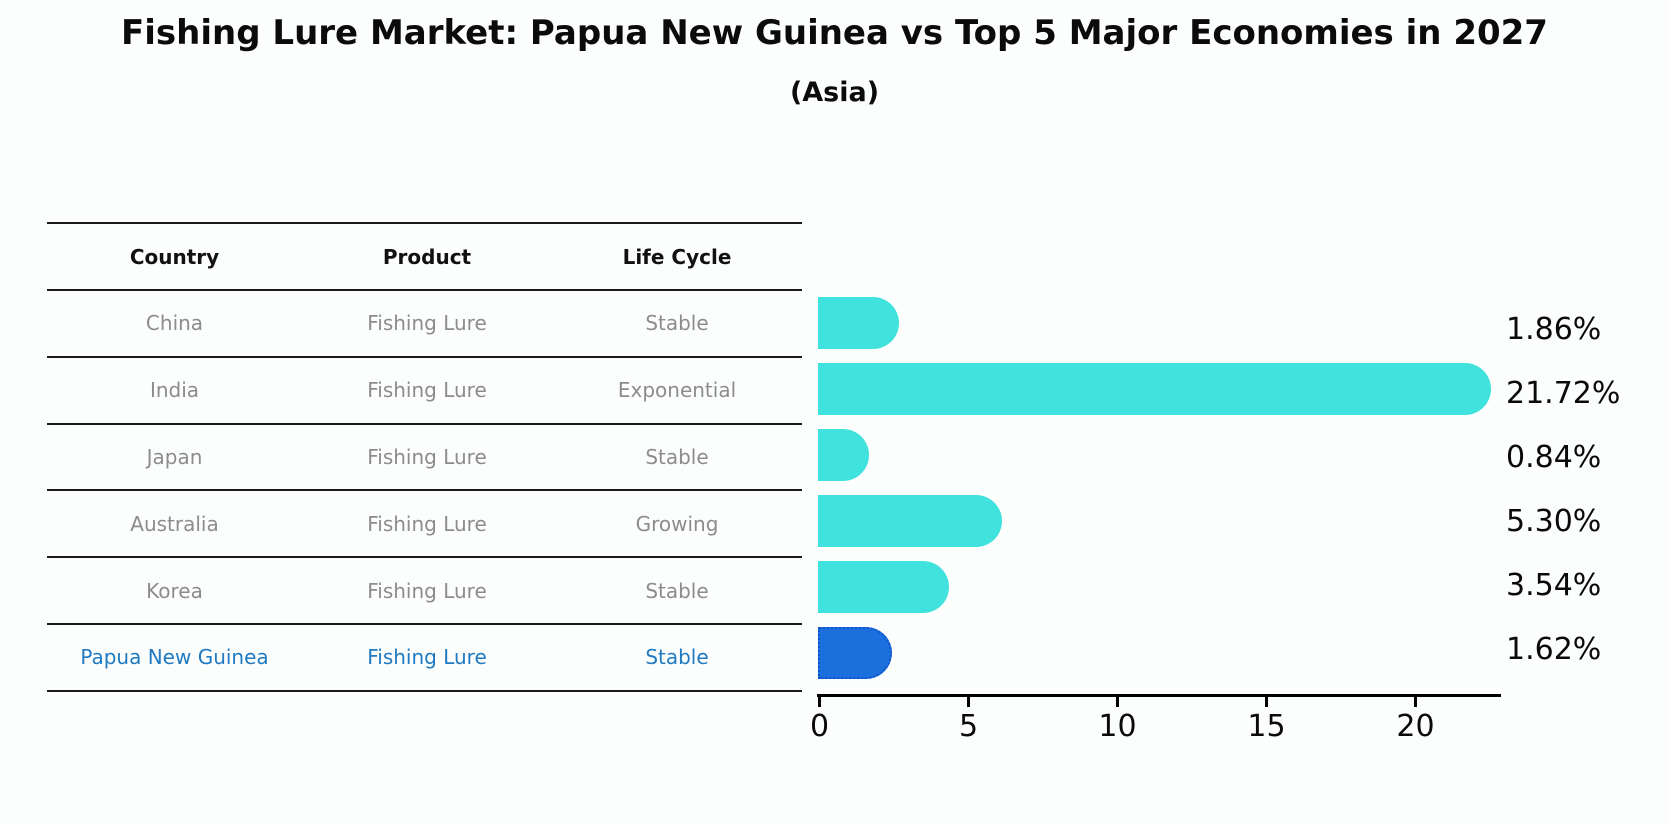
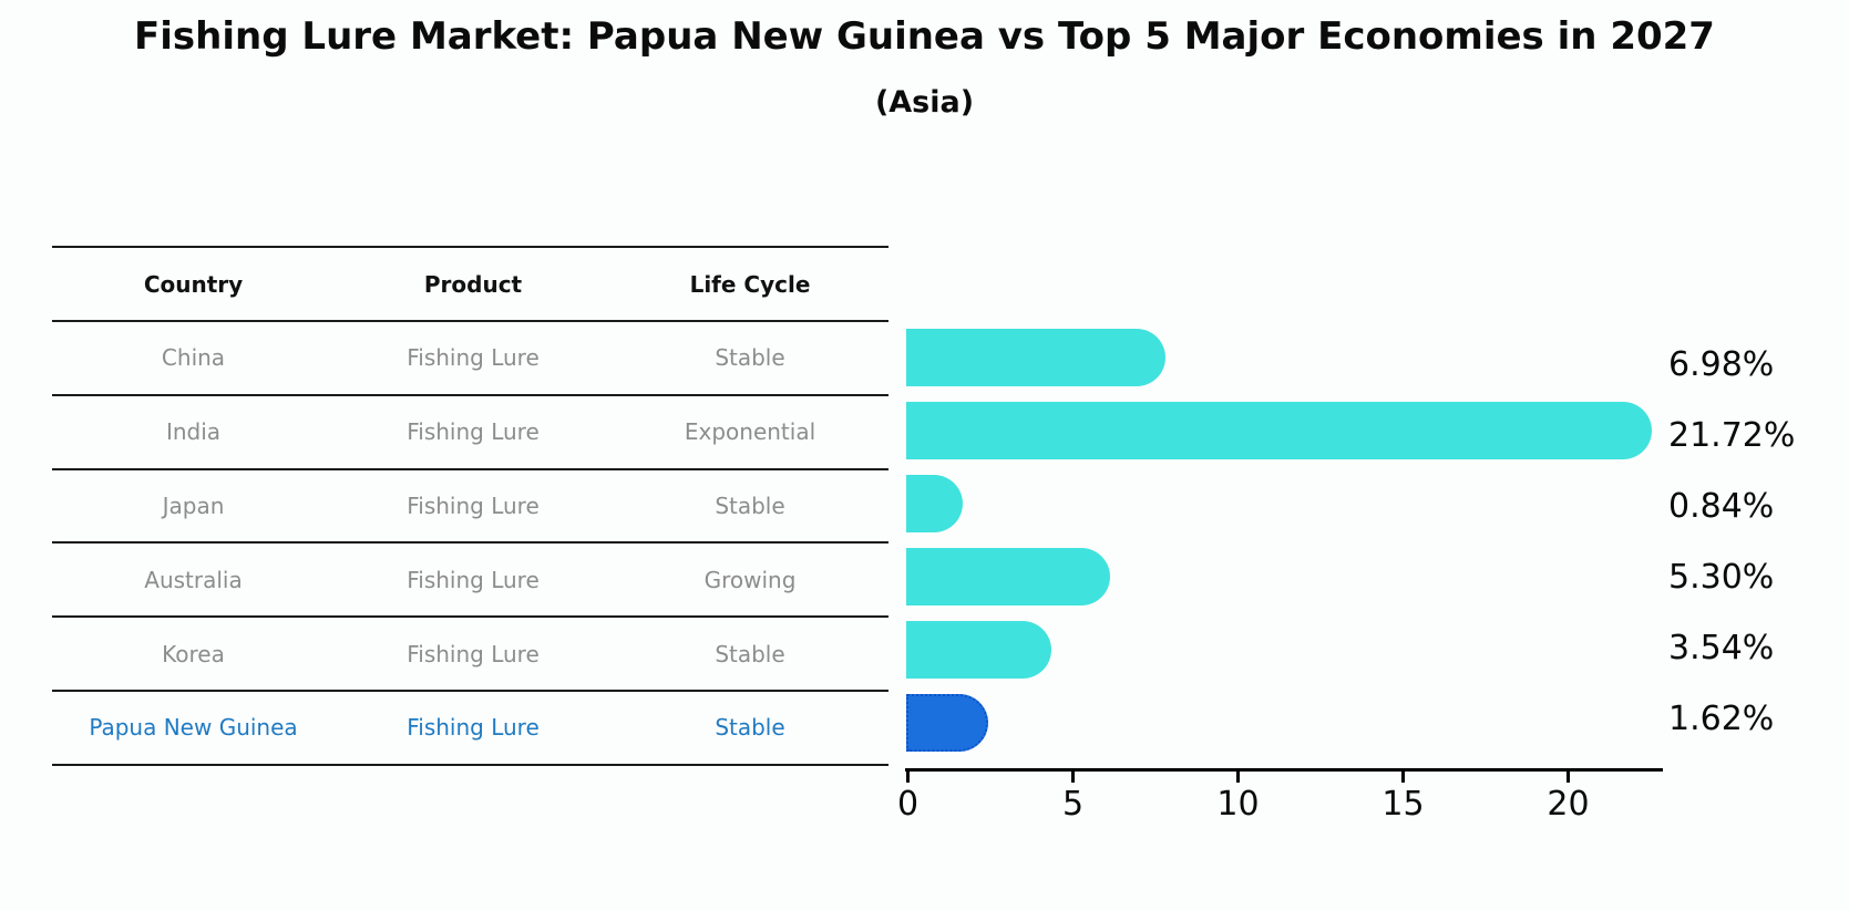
China: 1.86% -> 6.98%
